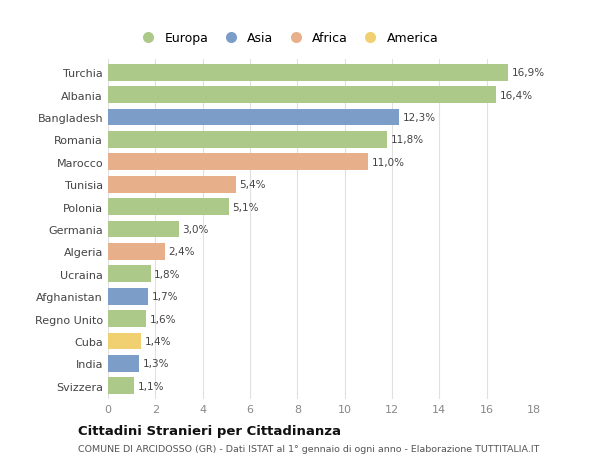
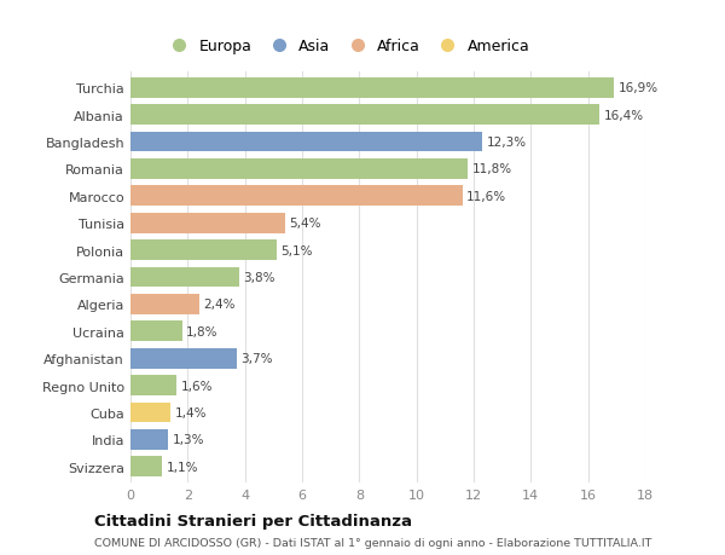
Marocco: 11,0% -> 11,6%
Germania: 3,0% -> 3,8%
Afghanistan: 1,7% -> 3,7%
